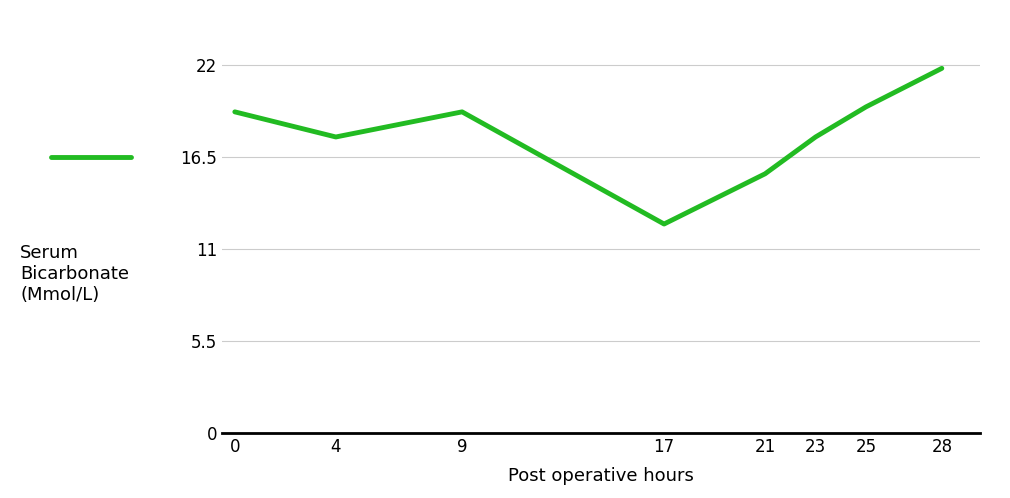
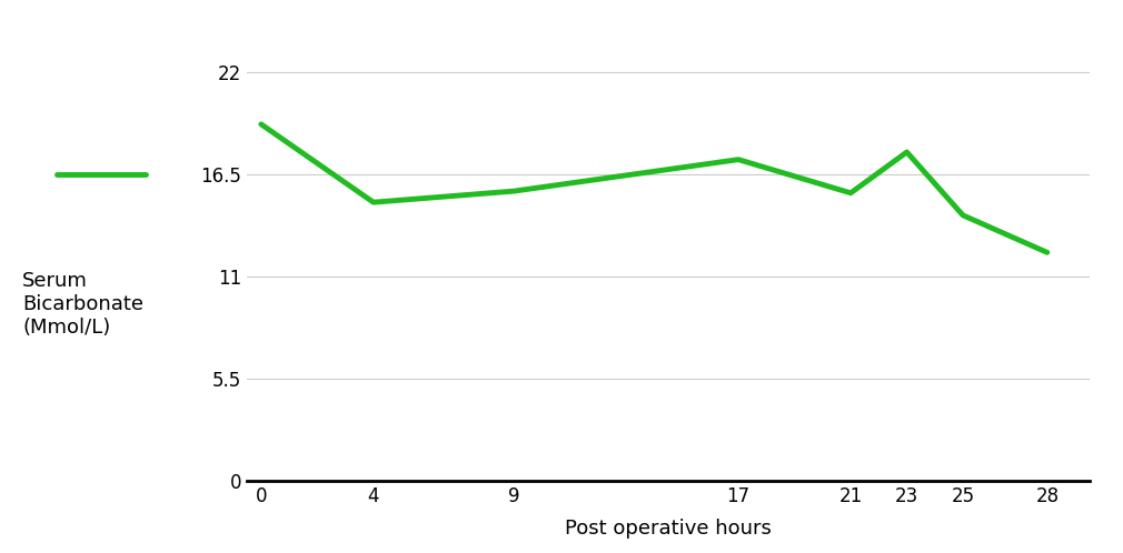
4: 17.7 -> 15.0
9: 19.2 -> 15.6
17: 12.5 -> 17.3
25: 19.5 -> 14.3
28: 21.8 -> 12.3
